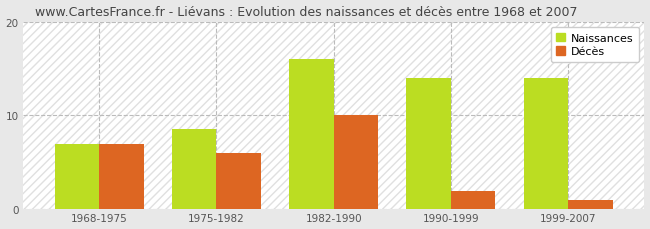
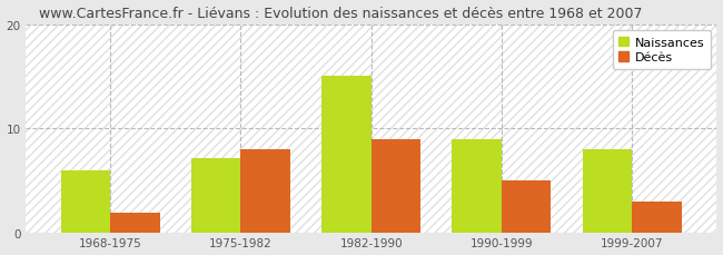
Naissances/1968-1975: 7.0 -> 6.0
Décès/1968-1975: 7 -> 2
Naissances/1975-1982: 8.5 -> 7.2
Décès/1975-1982: 6 -> 8
Naissances/1982-1990: 16.0 -> 15.0
Décès/1982-1990: 10 -> 9
Naissances/1990-1999: 14.0 -> 9.0
Décès/1990-1999: 2 -> 5
Naissances/1999-2007: 14.0 -> 8.0
Décès/1999-2007: 1 -> 3
